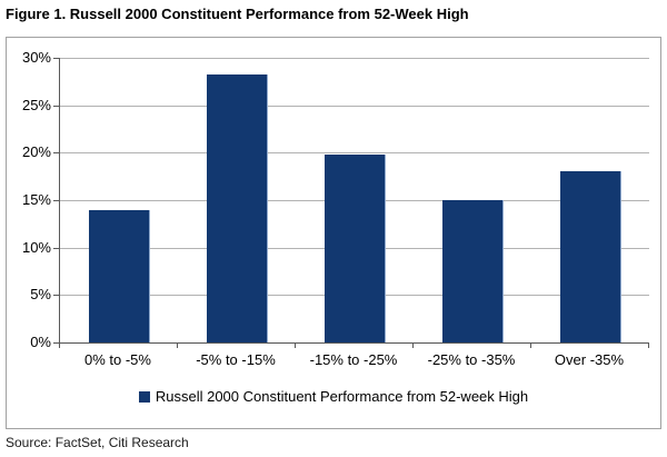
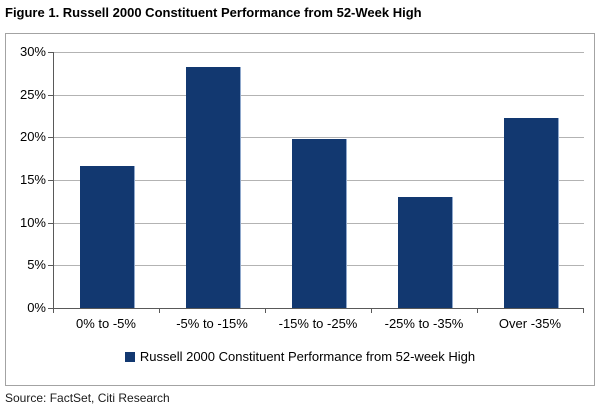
0% to -5%: 14% -> 17%
-25% to -35%: 15% -> 13%
Over -35%: 18% -> 22%
